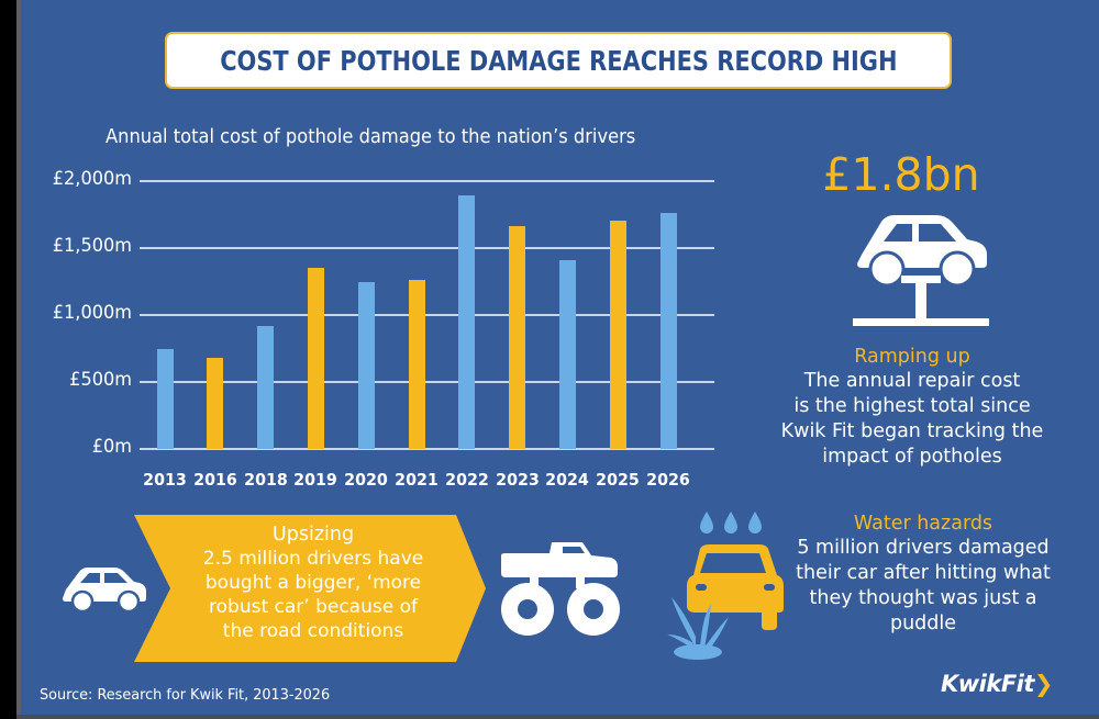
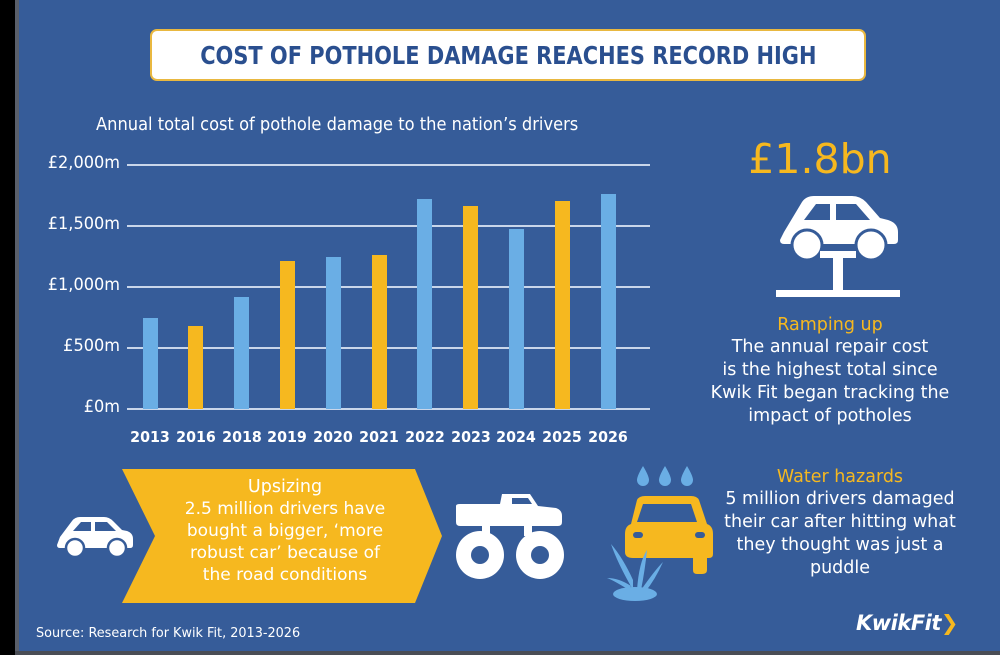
2019: £1350m -> £1210m
2022: £1890m -> £1720m
2024: £1410m -> £1480m
